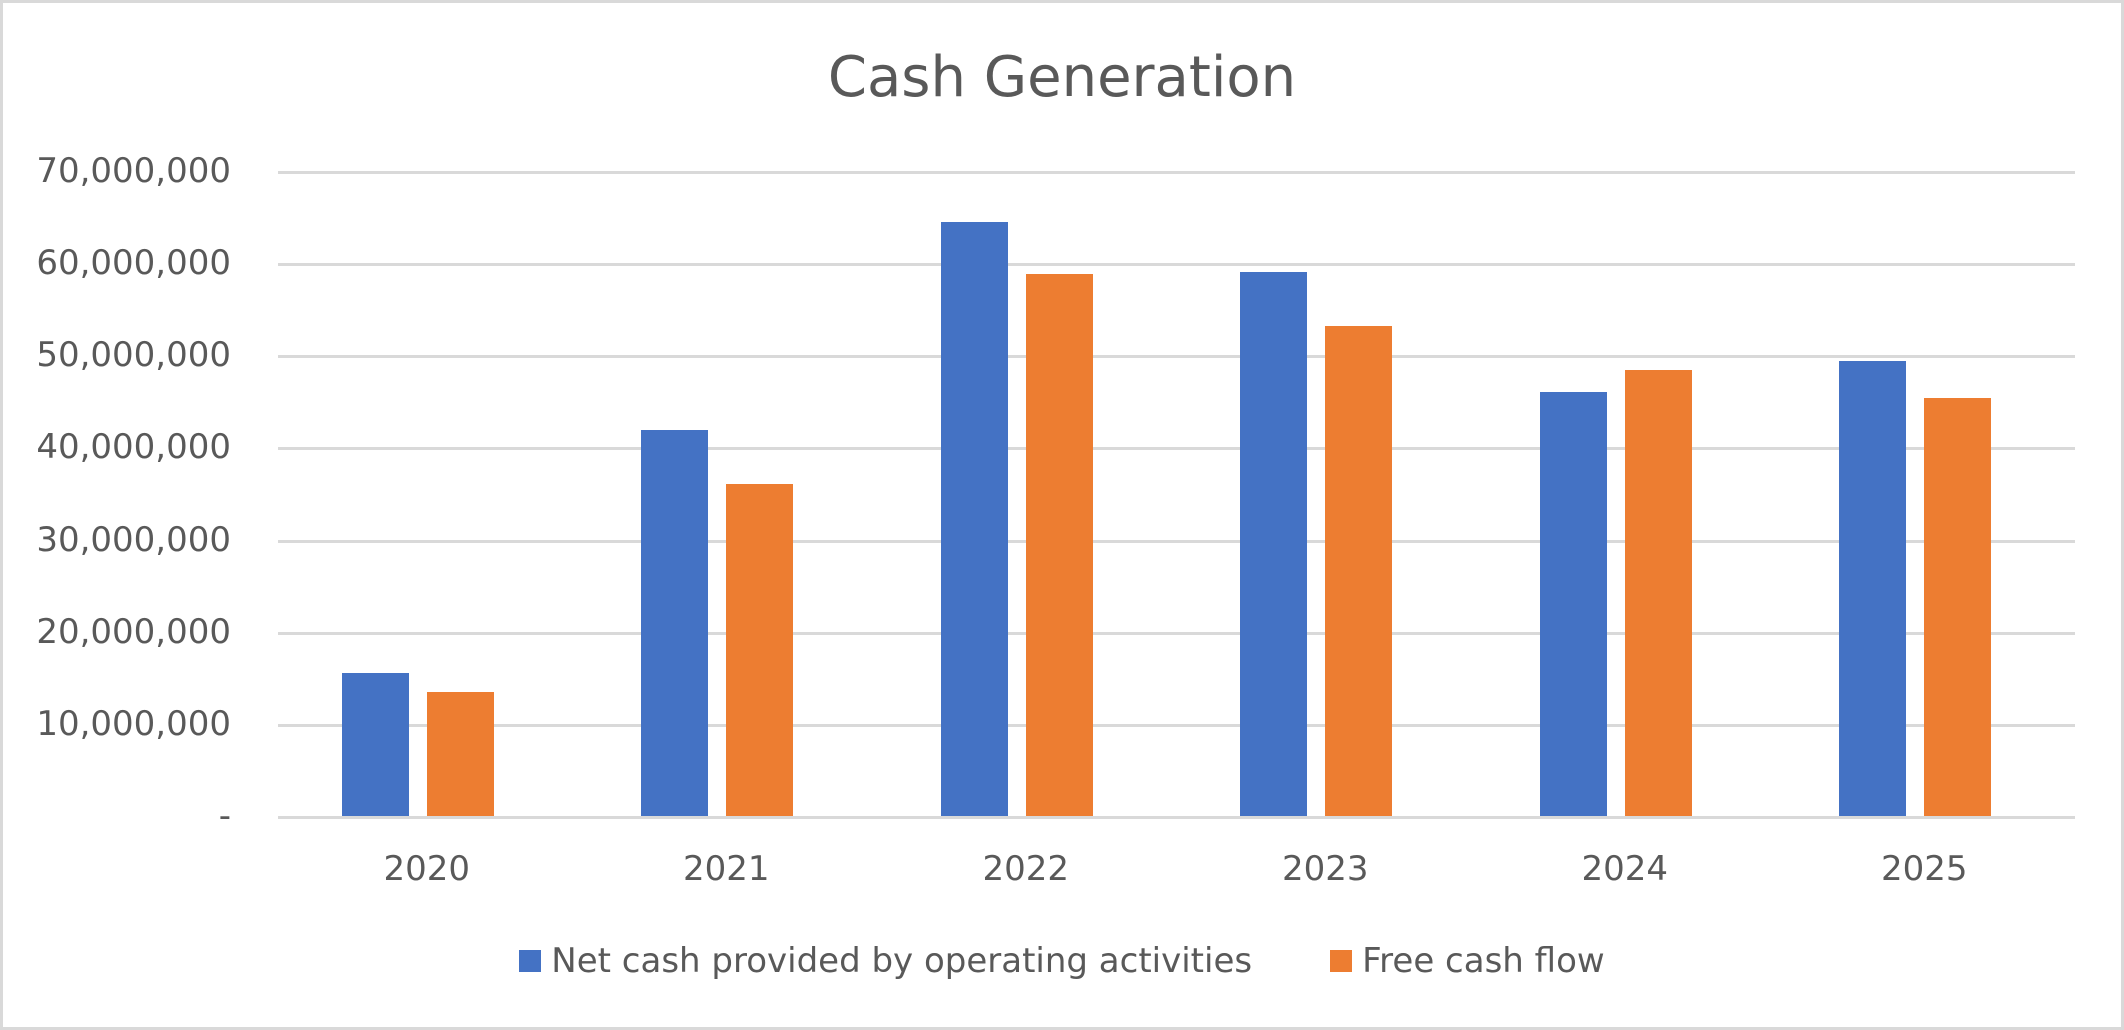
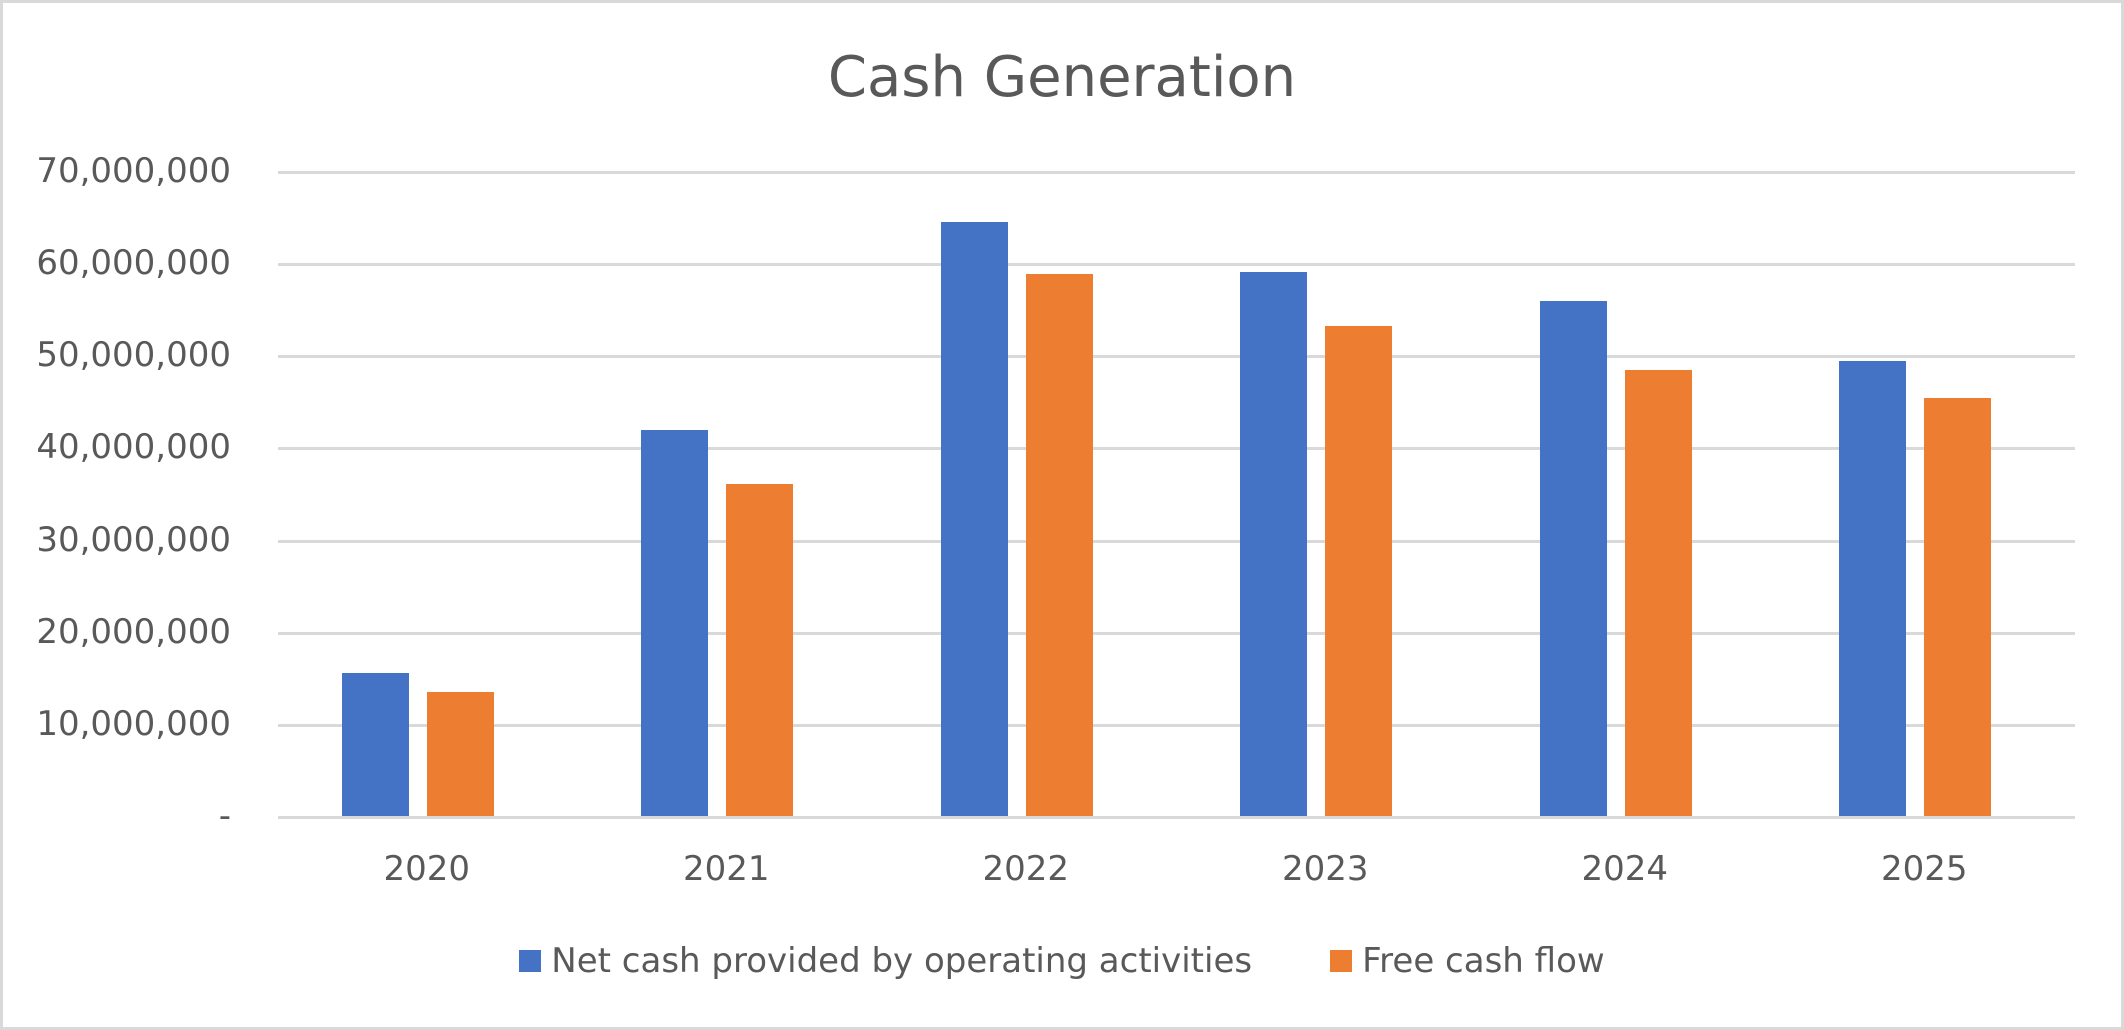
Net cash provided by operating activities/2024: 46000000 -> 56000000
